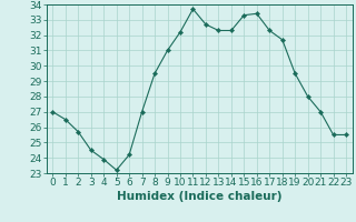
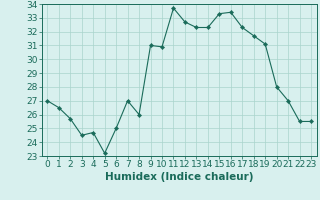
4: 23.9 -> 24.7
6: 24.2 -> 25.0
8: 29.5 -> 26.0
10: 32.2 -> 30.9
19: 29.5 -> 31.1
